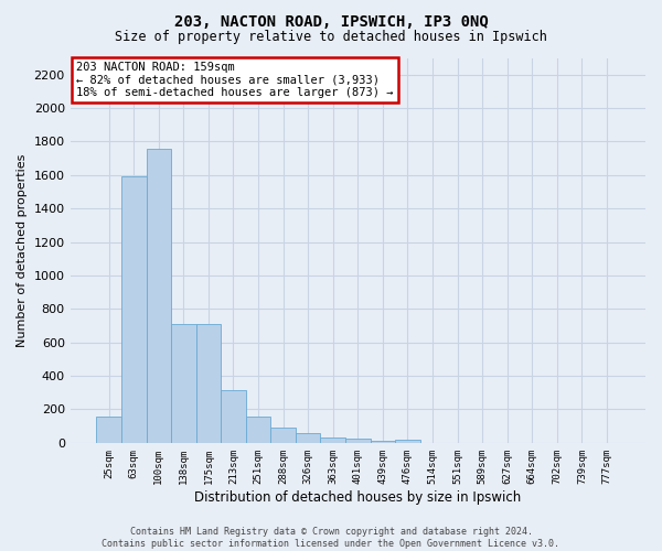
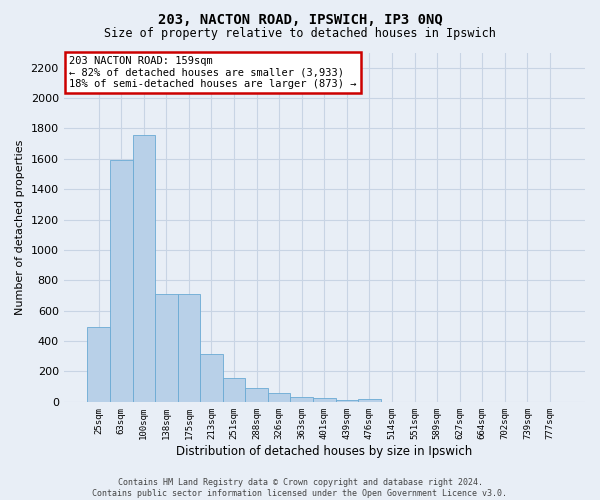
25sqm: 160 -> 490
